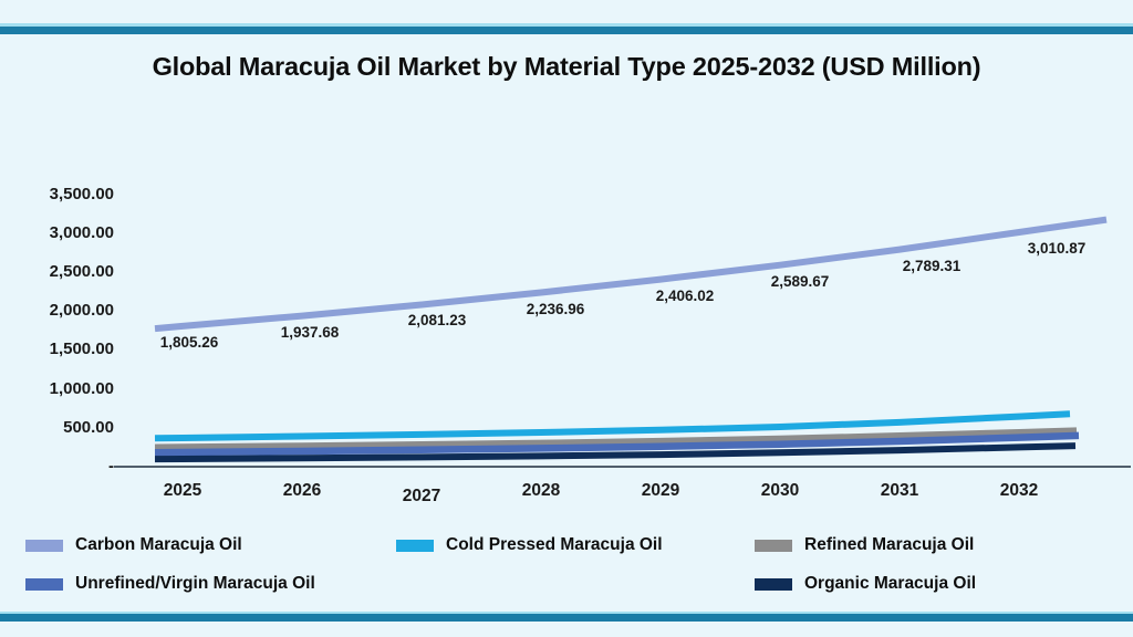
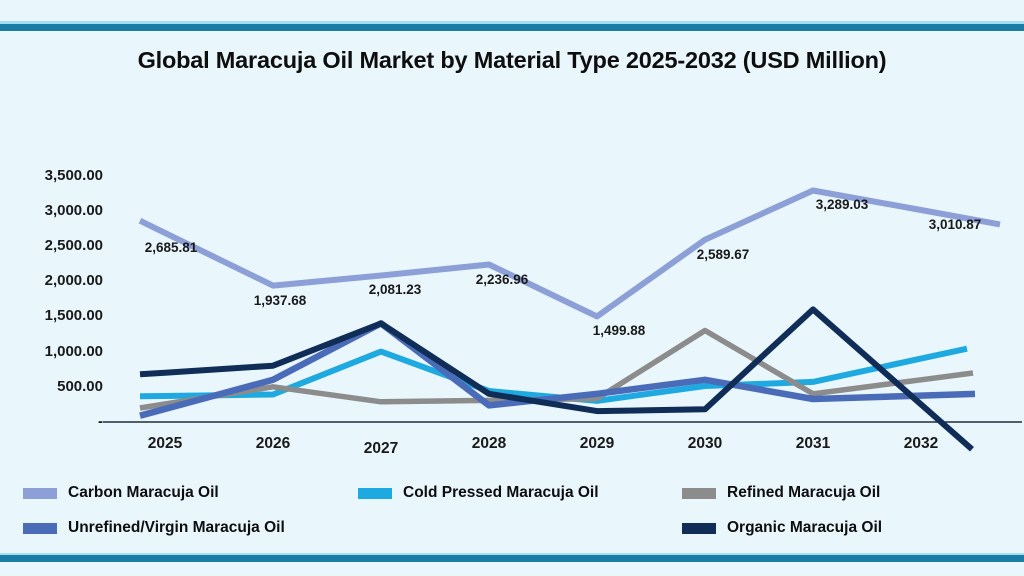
Carbon Maracuja Oil/2025: 1,805.26 -> 2,685.81
Organic Maracuja Oil/2025: 100 -> 700
Refined Maracuja Oil/2026: 300 -> 500
Unrefined/Virgin Maracuja Oil/2026: 200 -> 600
Organic Maracuja Oil/2026: 100 -> 800
Cold Pressed Maracuja Oil/2027: 400 -> 1000
Unrefined/Virgin Maracuja Oil/2027: 200 -> 1400
Organic Maracuja Oil/2027: 100 -> 1400
Organic Maracuja Oil/2028: 100 -> 400
Carbon Maracuja Oil/2029: 2,406.02 -> 1,499.88
Cold Pressed Maracuja Oil/2029: 500 -> 300
Unrefined/Virgin Maracuja Oil/2029: 300 -> 400
Refined Maracuja Oil/2030: 400 -> 1300
Unrefined/Virgin Maracuja Oil/2030: 300 -> 600
Carbon Maracuja Oil/2031: 2,789.31 -> 3,289.03
Organic Maracuja Oil/2031: 200 -> 1600
Cold Pressed Maracuja Oil/2032: 600 -> 900
Refined Maracuja Oil/2032: 400 -> 600
